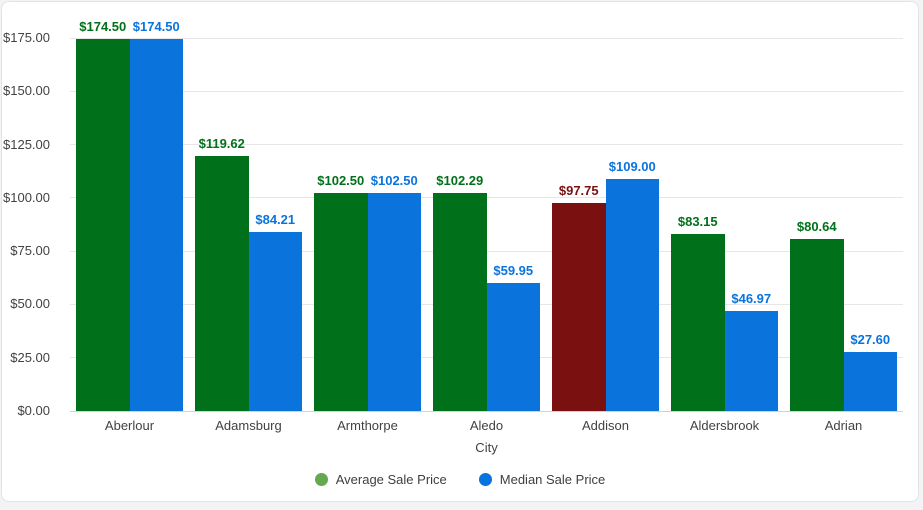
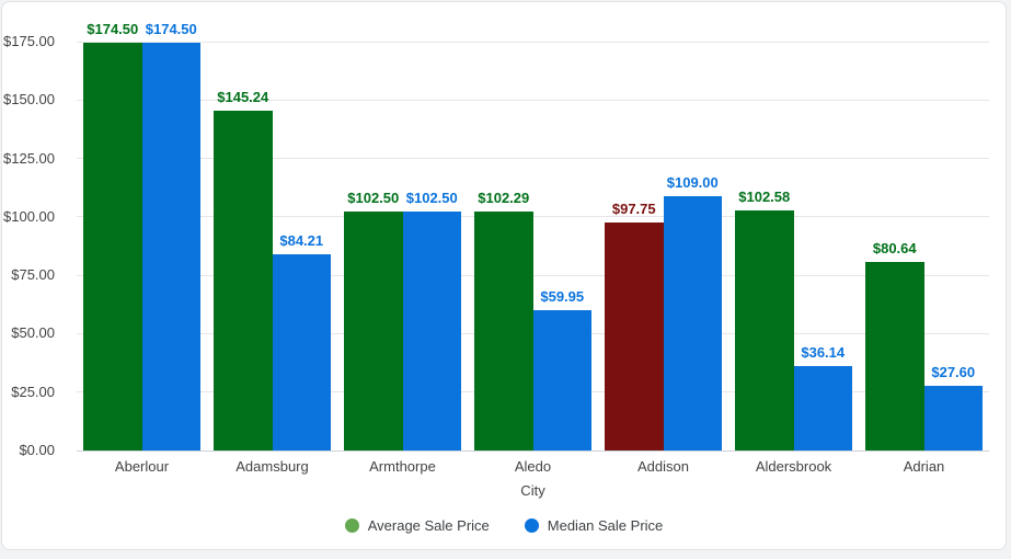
Average Sale Price/Adamsburg: $119.62 -> $145.24
Average Sale Price/Aldersbrook: $83.15 -> $102.58
Median Sale Price/Aldersbrook: $46.97 -> $36.14
